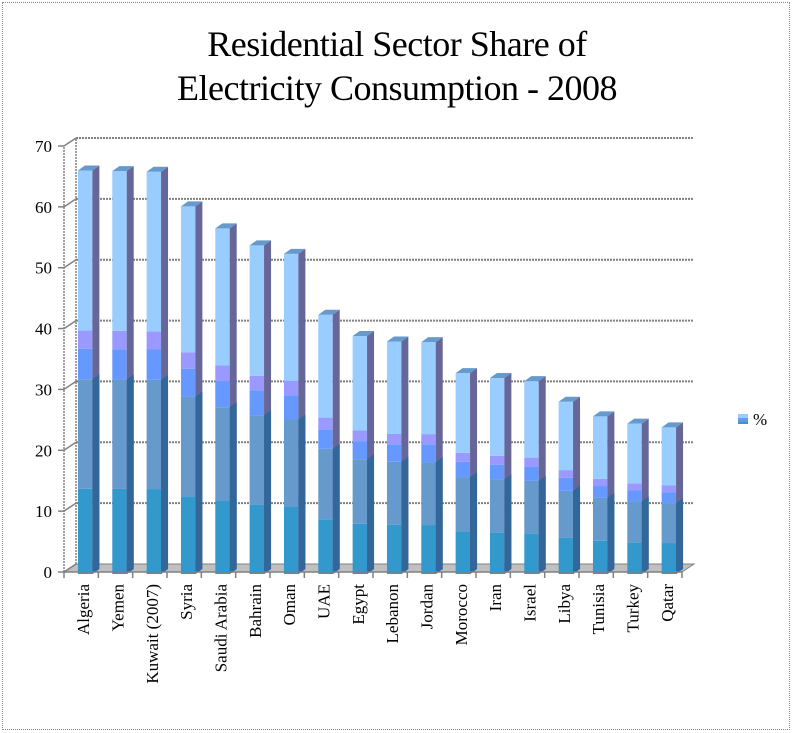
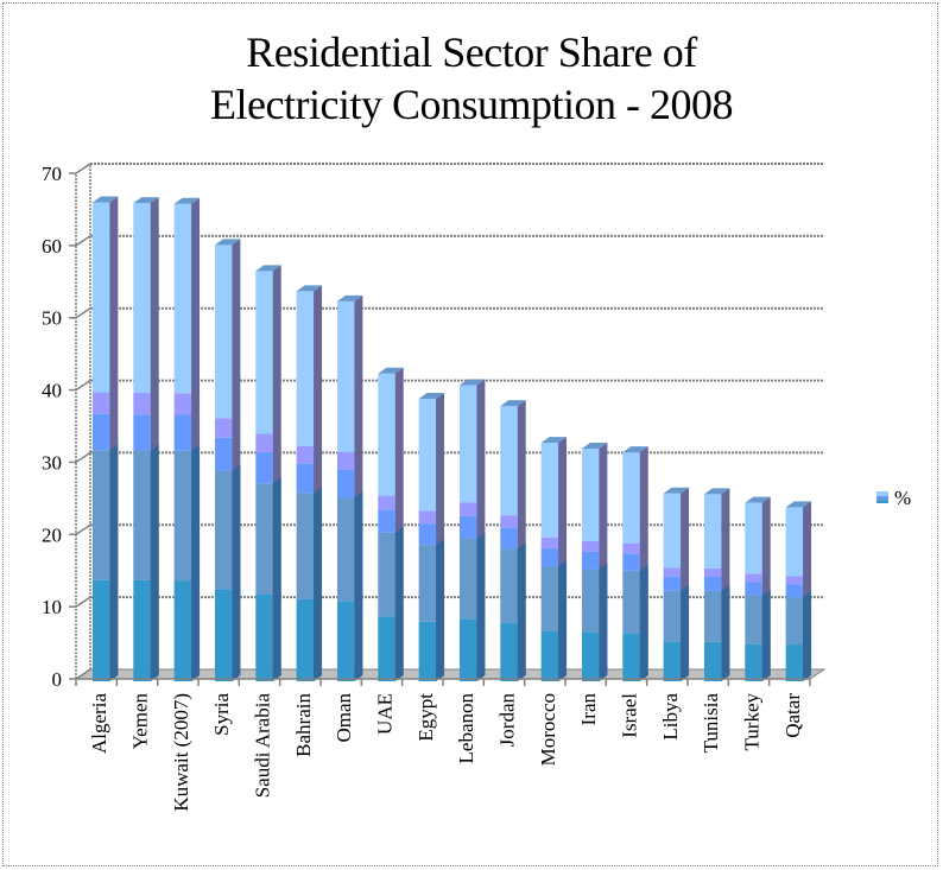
Lebanon: 38 -> 41
Libya: 28 -> 26
